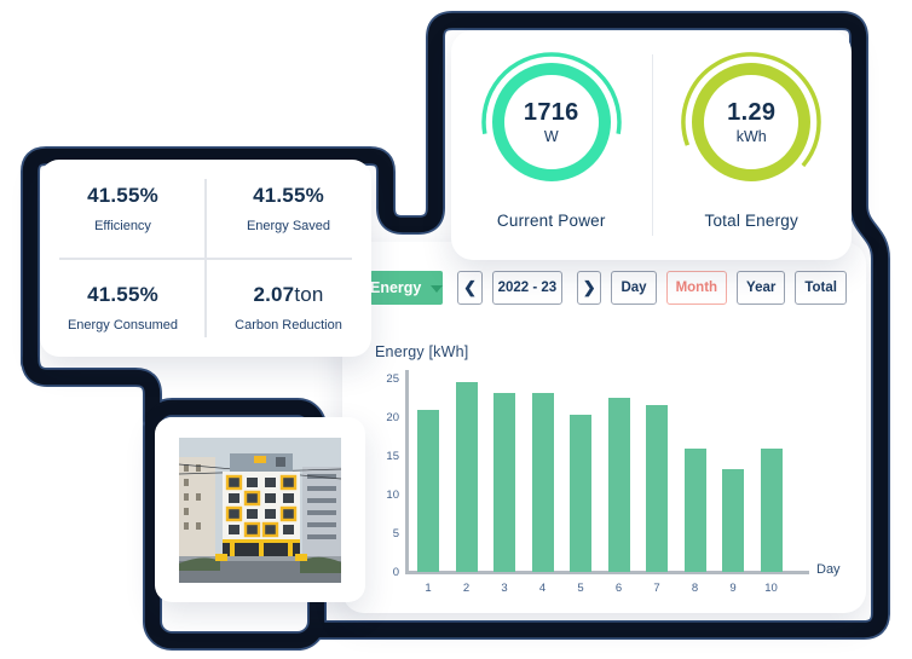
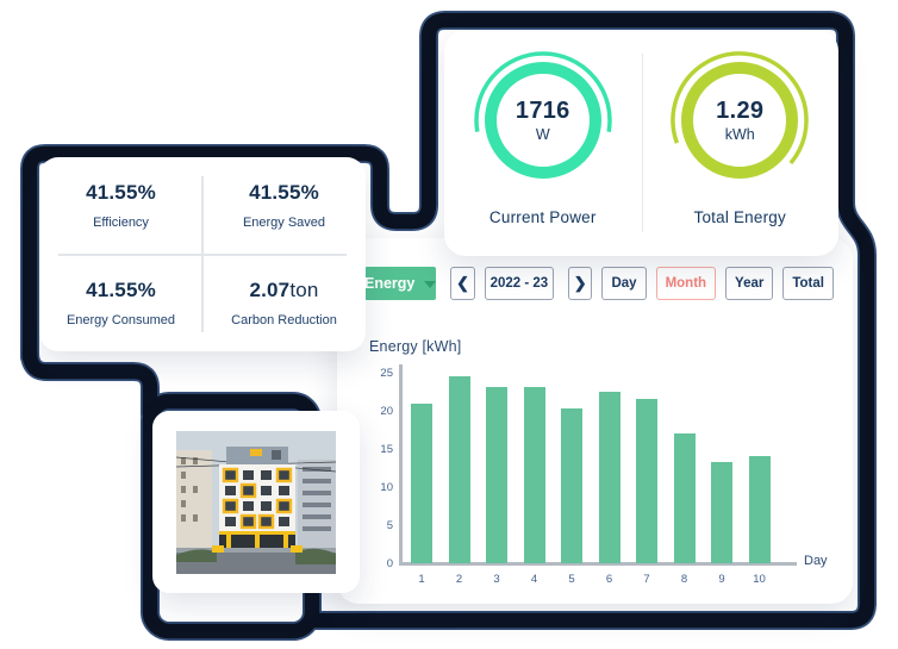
8: 16 -> 17
10: 16 -> 14
